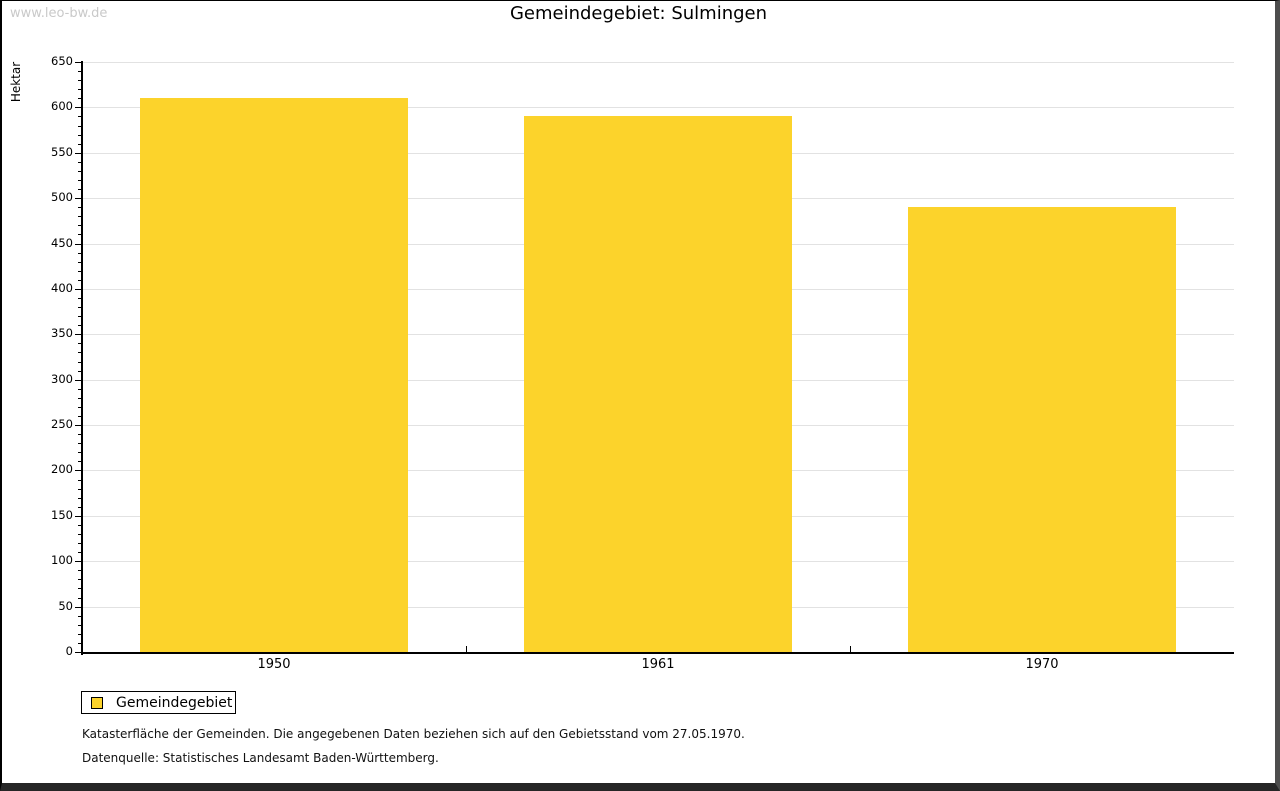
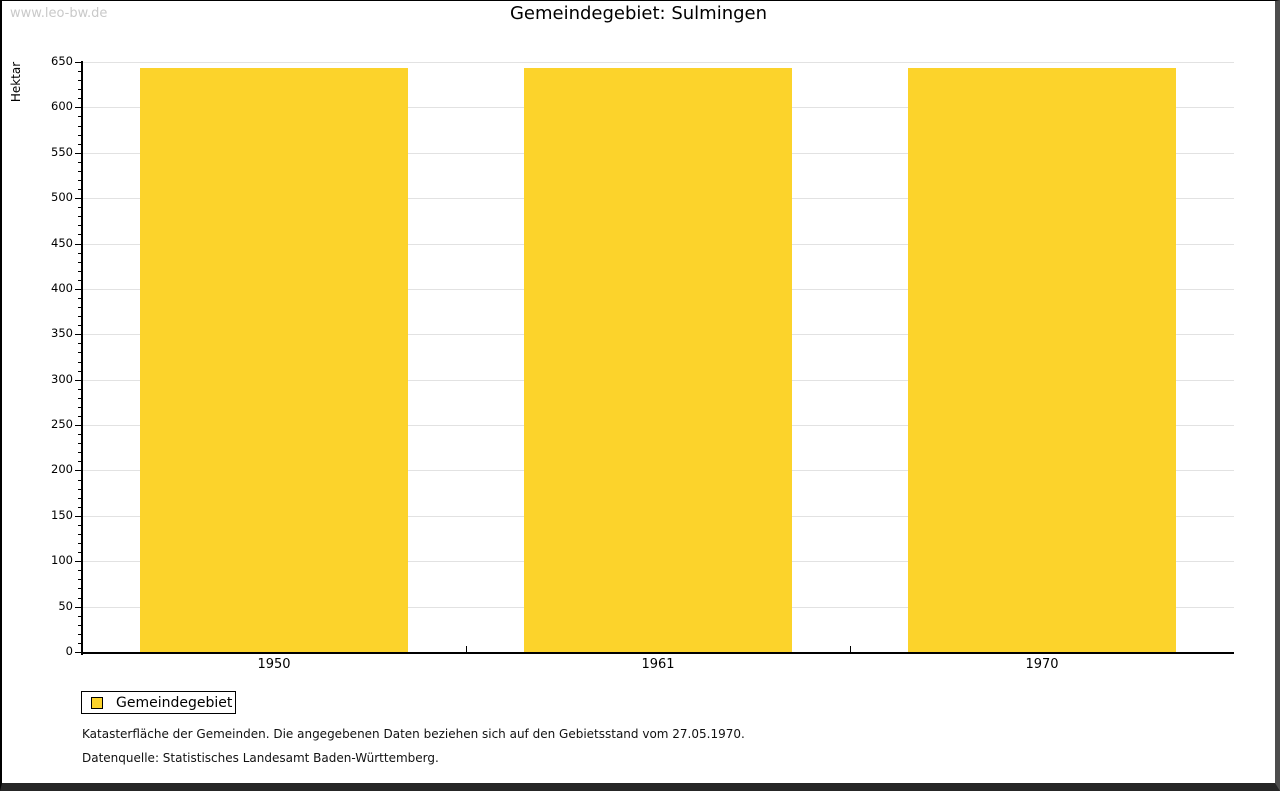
1950: 610 -> 640
1961: 590 -> 640
1970: 490 -> 640
